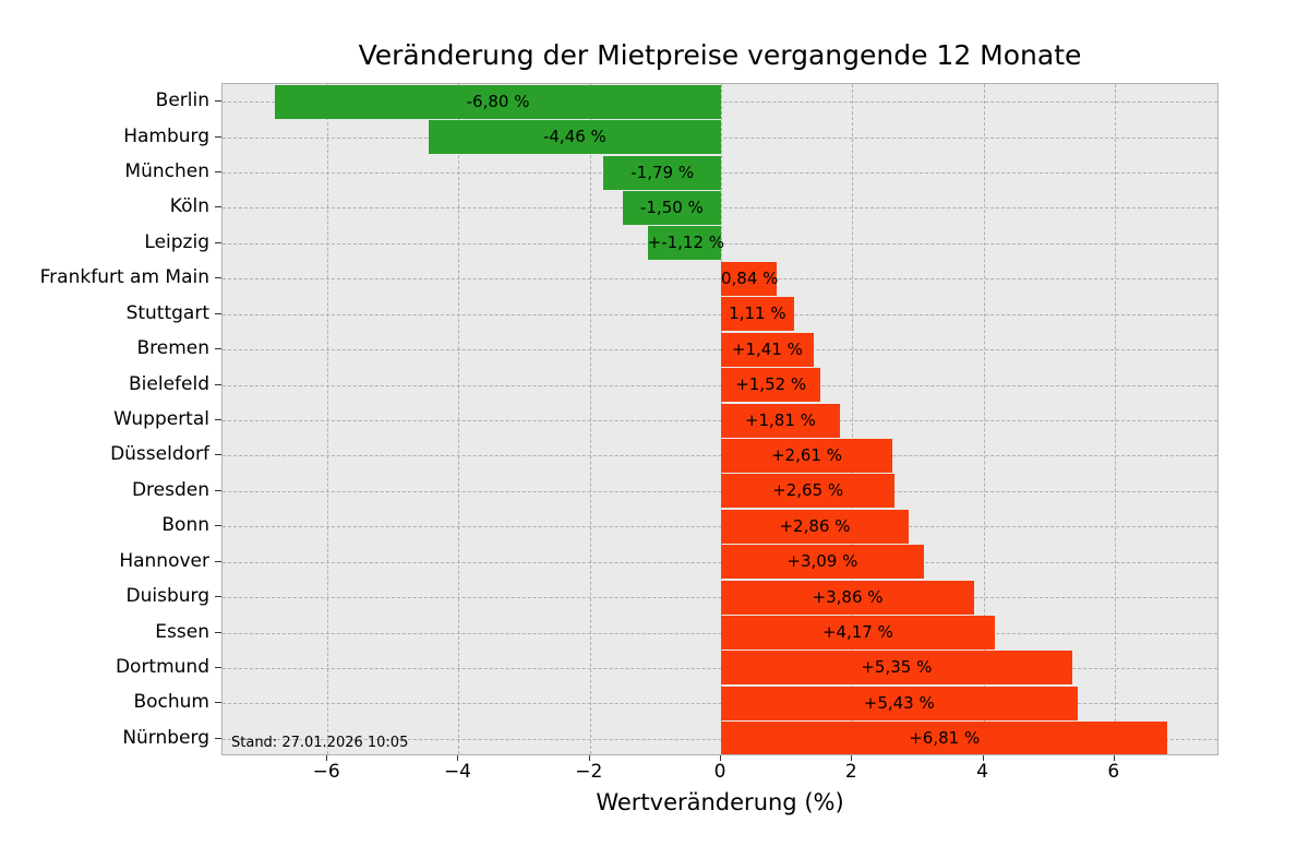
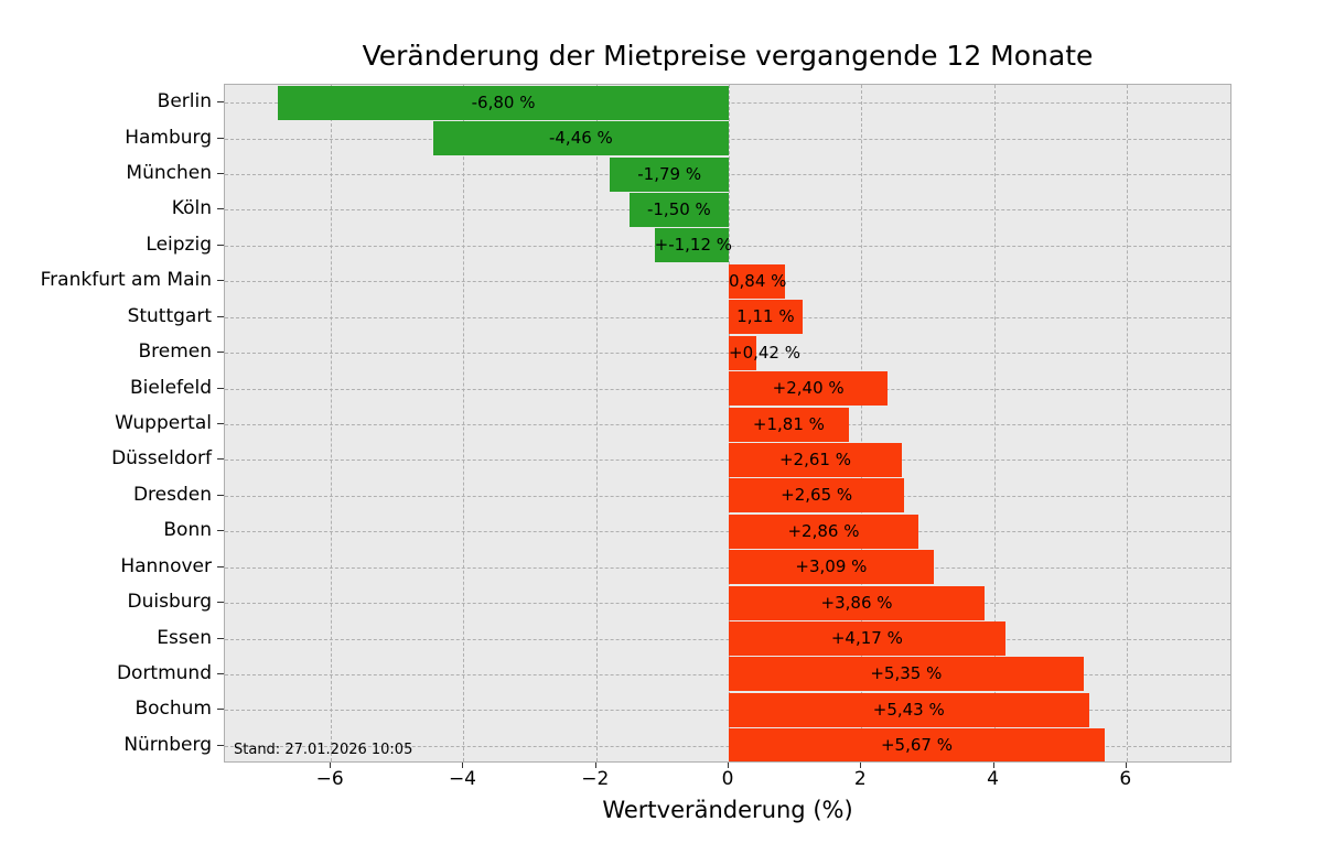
Bremen: +1,41 -> +0,42
Bielefeld: +1,52 -> +2,40
Nürnberg: +6,81 -> +5,67
